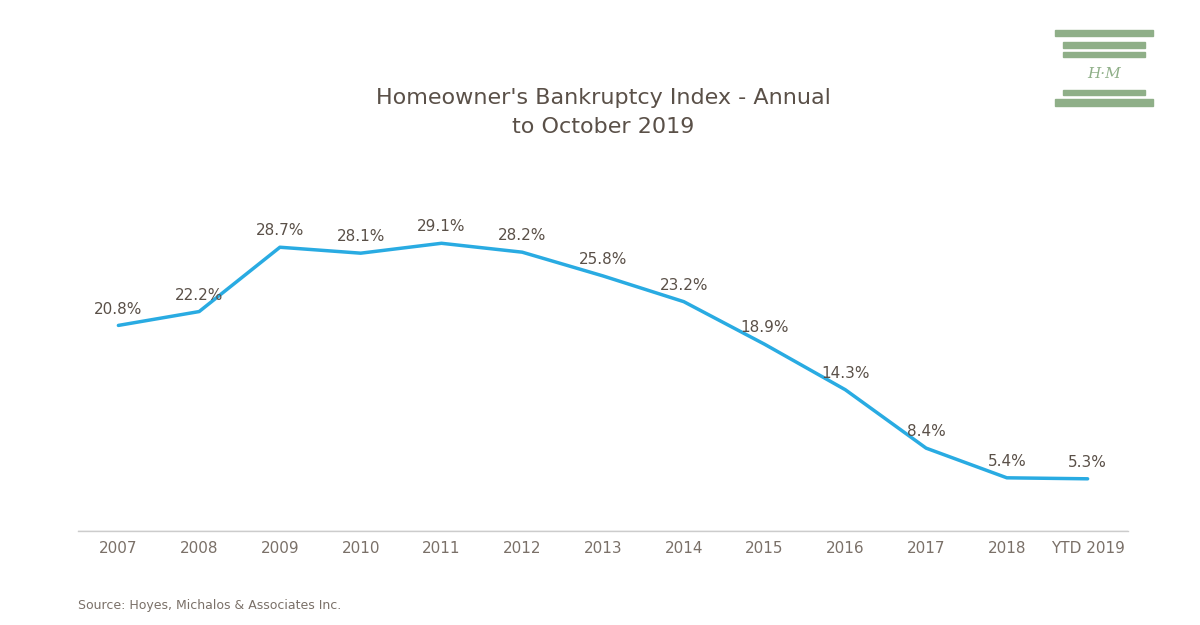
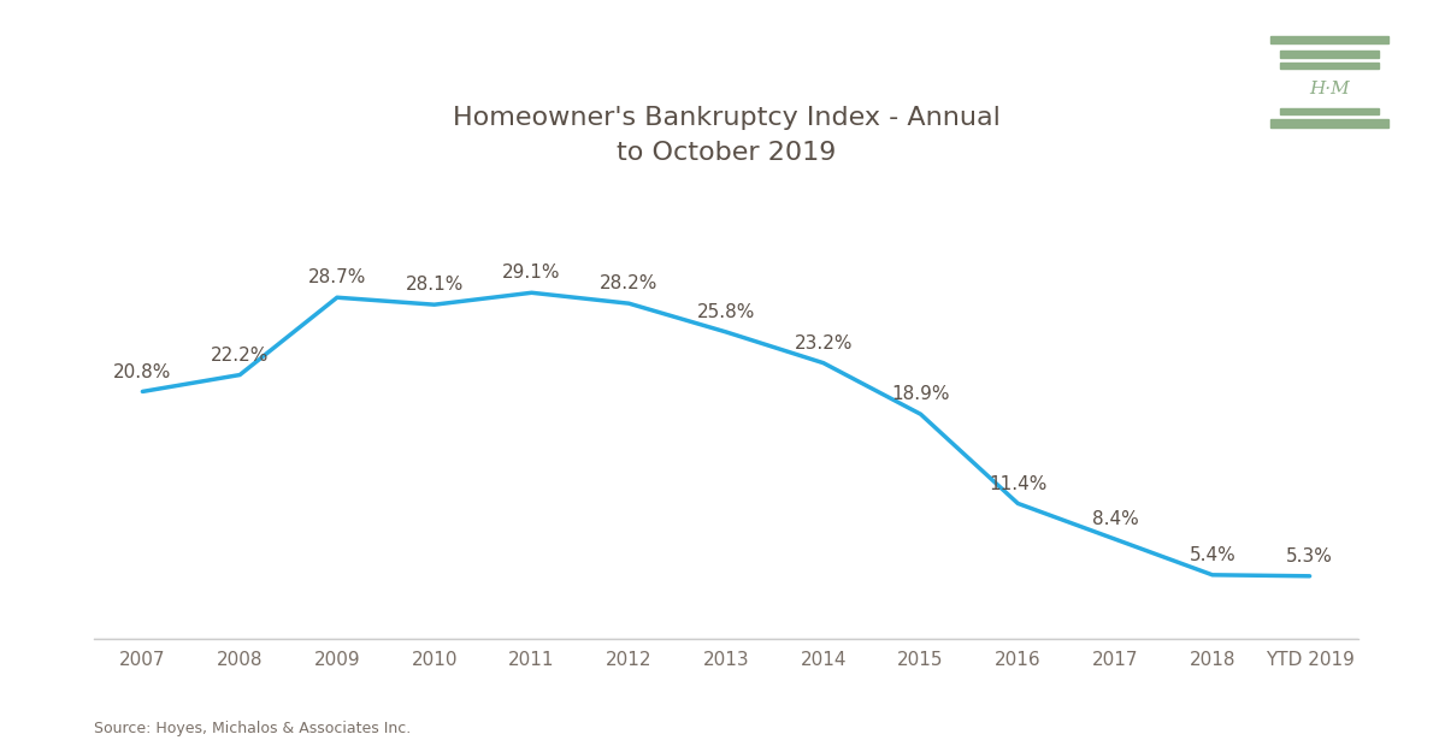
2016: 14.3% -> 11.4%
